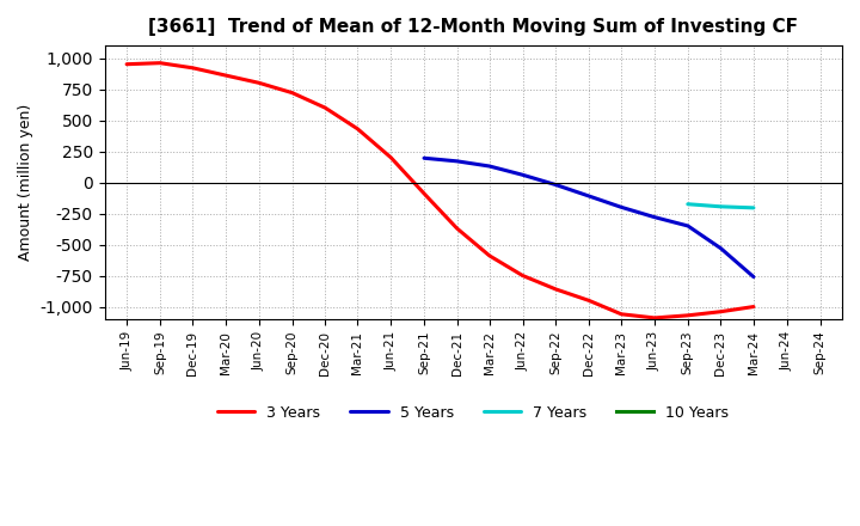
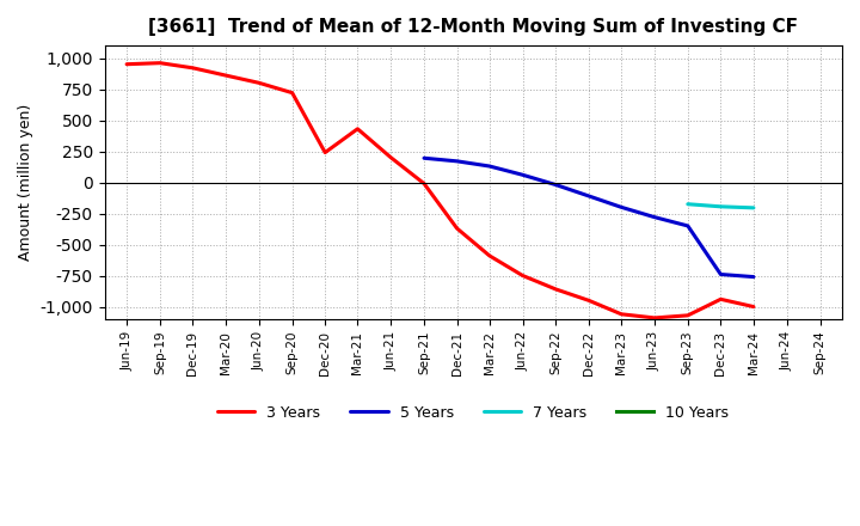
3 Years/Dec-20: 600 -> 240
3 Years/Sep-21: -90 -> -10
3 Years/Dec-23: -1,040 -> -940
5 Years/Dec-23: -530 -> -740
